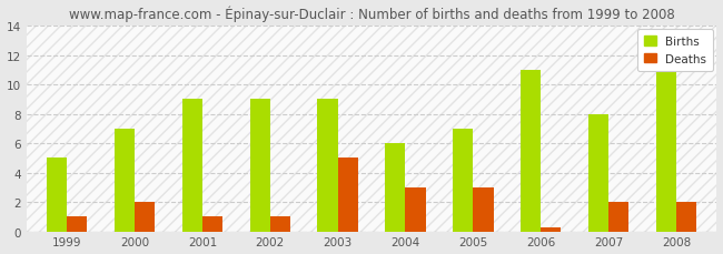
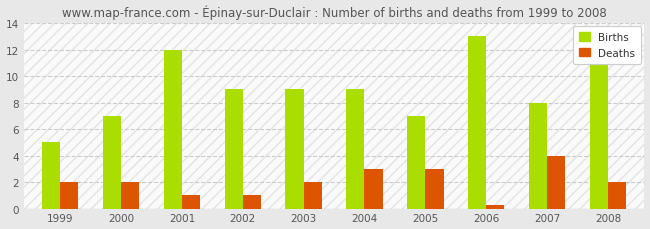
Deaths/1999: 1.0 -> 2.0
Births/2001: 9 -> 12
Deaths/2003: 5.0 -> 2.0
Births/2004: 6 -> 9
Births/2006: 11 -> 13
Deaths/2007: 2.0 -> 4.0
